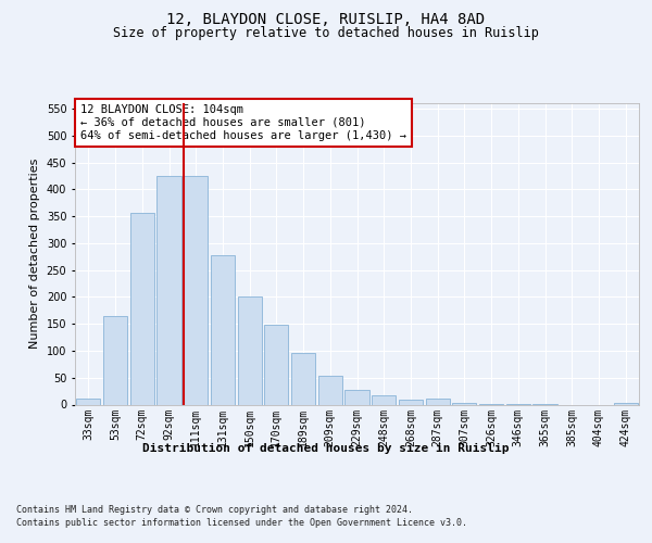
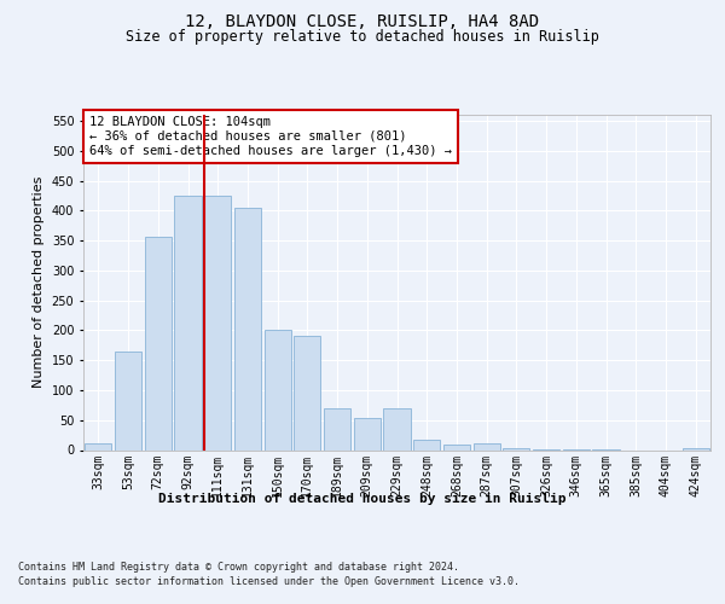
131sqm: 277 -> 405
170sqm: 148 -> 190
189sqm: 95 -> 70
229sqm: 27 -> 70
